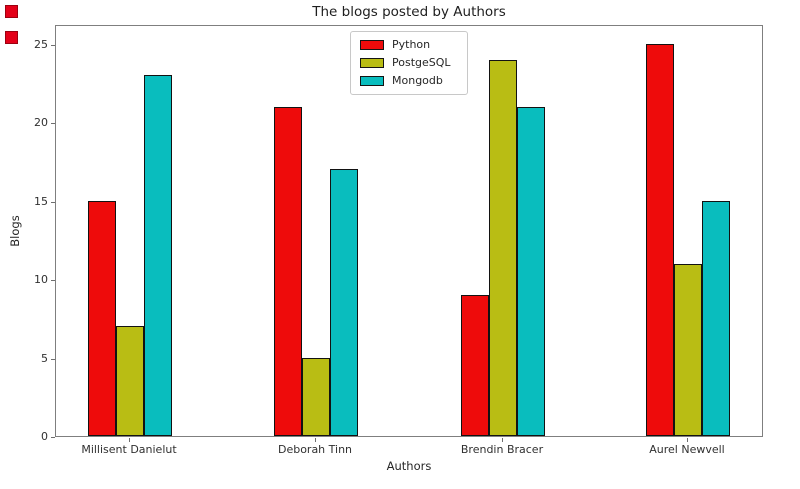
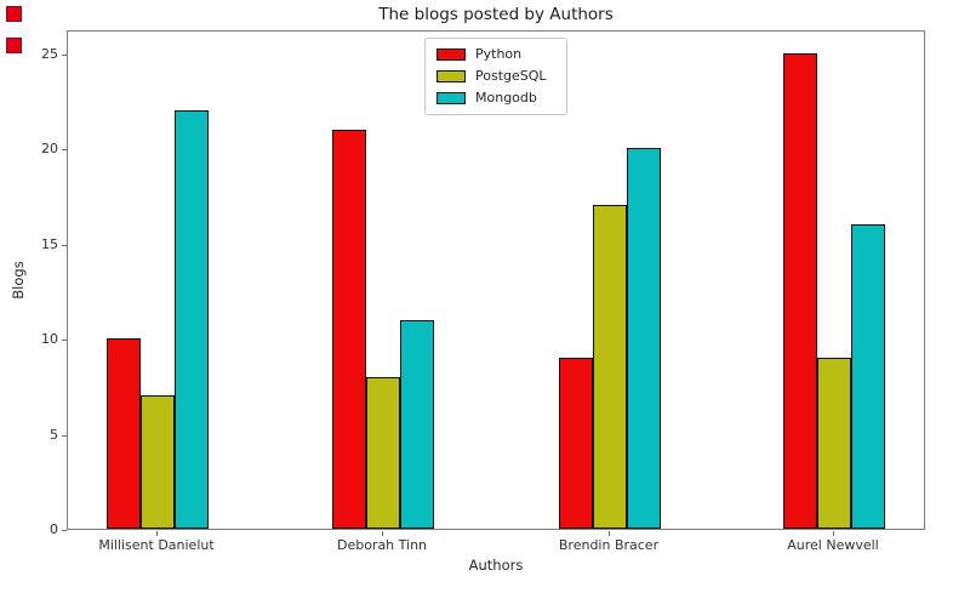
Python/Millisent Danielut: 15 -> 10
Mongodb/Millisent Danielut: 23 -> 22
PostgeSQL/Deborah Tinn: 5 -> 8
Mongodb/Deborah Tinn: 17 -> 11
PostgeSQL/Brendin Bracer: 24 -> 17
Mongodb/Brendin Bracer: 21 -> 20
PostgeSQL/Aurel Newvell: 11 -> 9
Mongodb/Aurel Newvell: 15 -> 16
